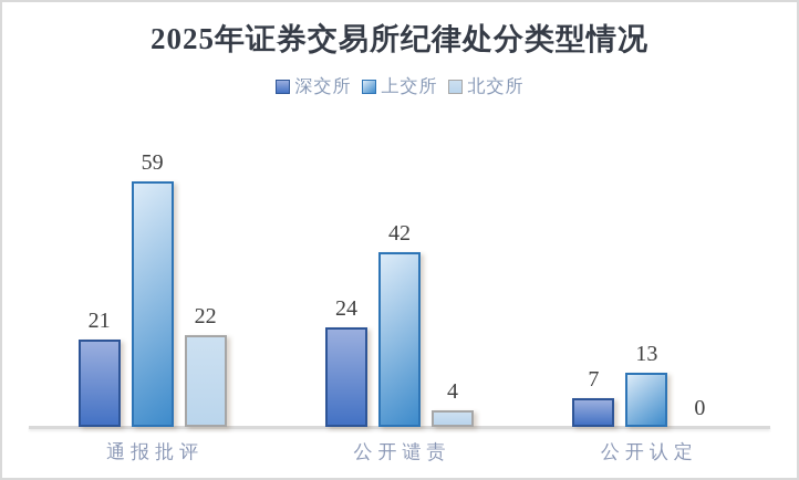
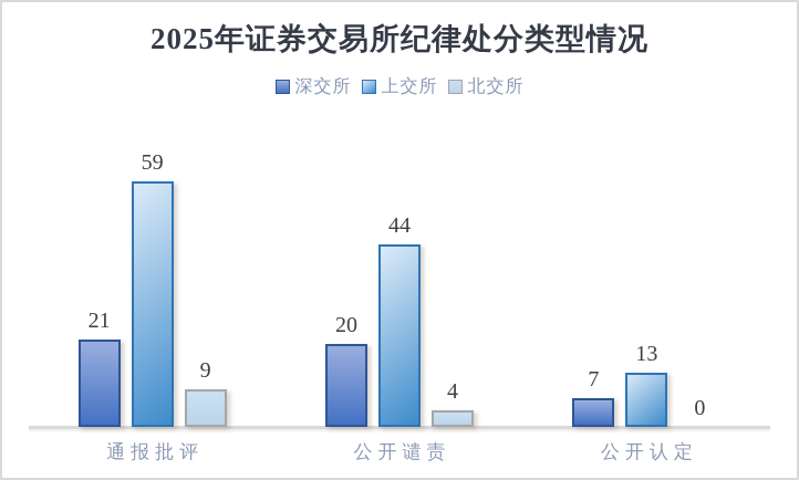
北交所/通报批评: 22 -> 9
深交所/公开谴责: 24 -> 20
上交所/公开谴责: 42 -> 44
